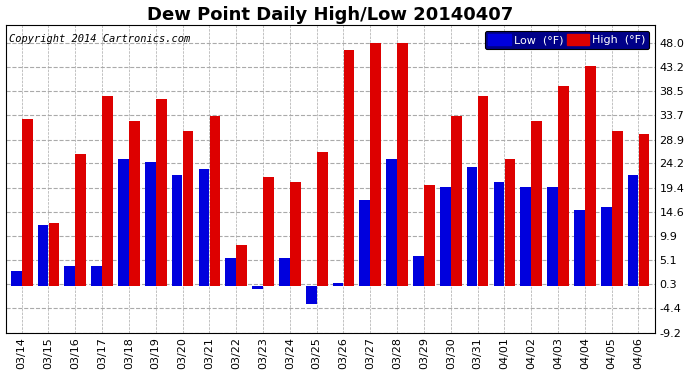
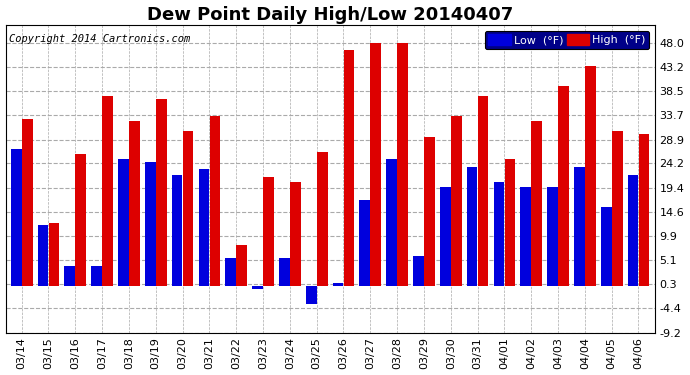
Low (°F)/03/14: 3.0 -> 27.0
High (°F)/03/29: 20.0 -> 29.5
Low (°F)/04/04: 15.0 -> 23.5
